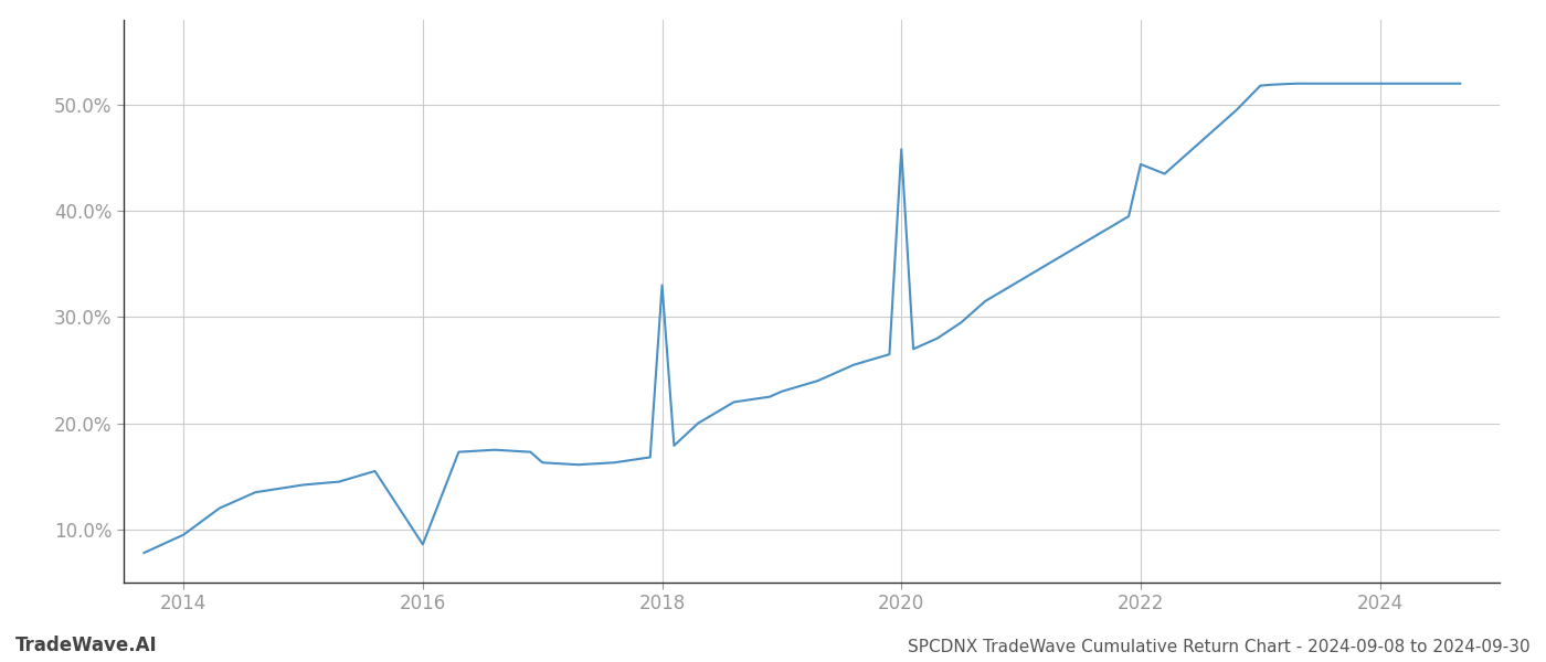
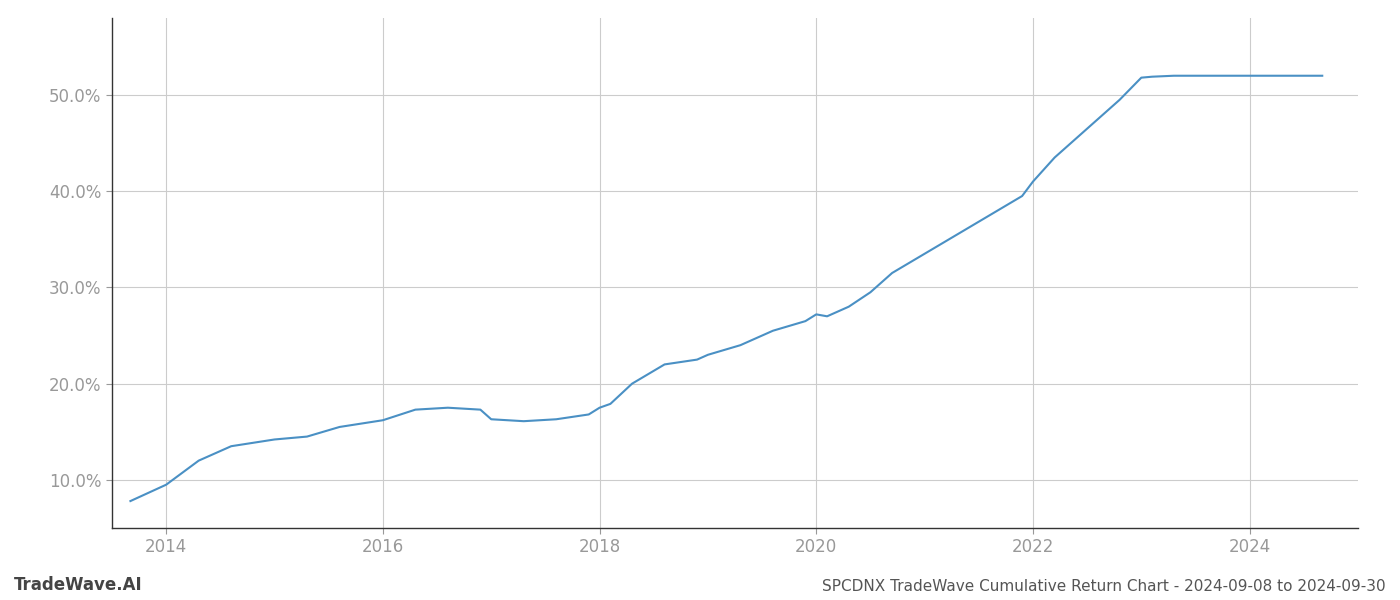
2016: 8.6% -> 16.2%
2018: 33.0% -> 17.5%
2020: 45.8% -> 27.2%
2022: 44.4% -> 41.0%
